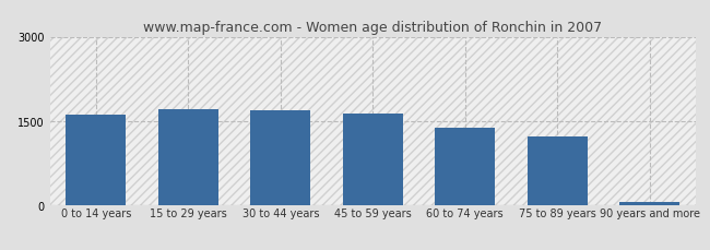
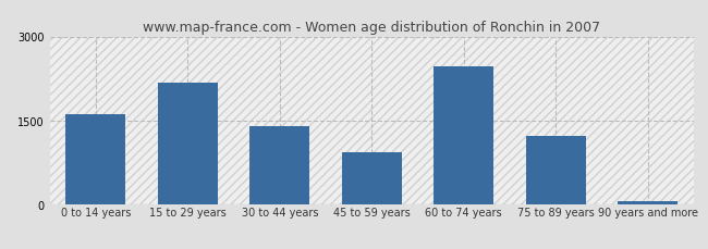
15 to 29 years: 1710 -> 2180
30 to 44 years: 1680 -> 1400
45 to 59 years: 1640 -> 920
60 to 74 years: 1370 -> 2460
